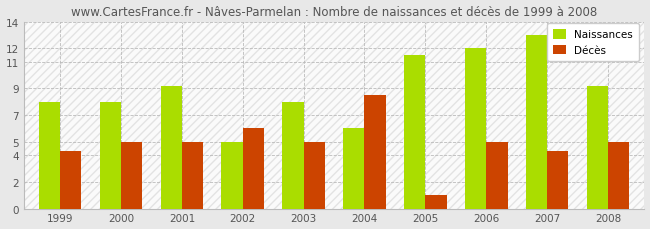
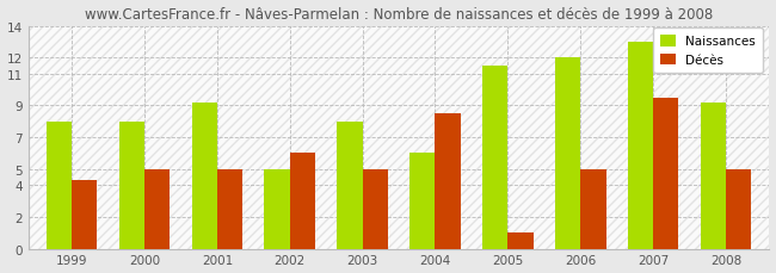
Décès/2007: 4.3 -> 9.5
